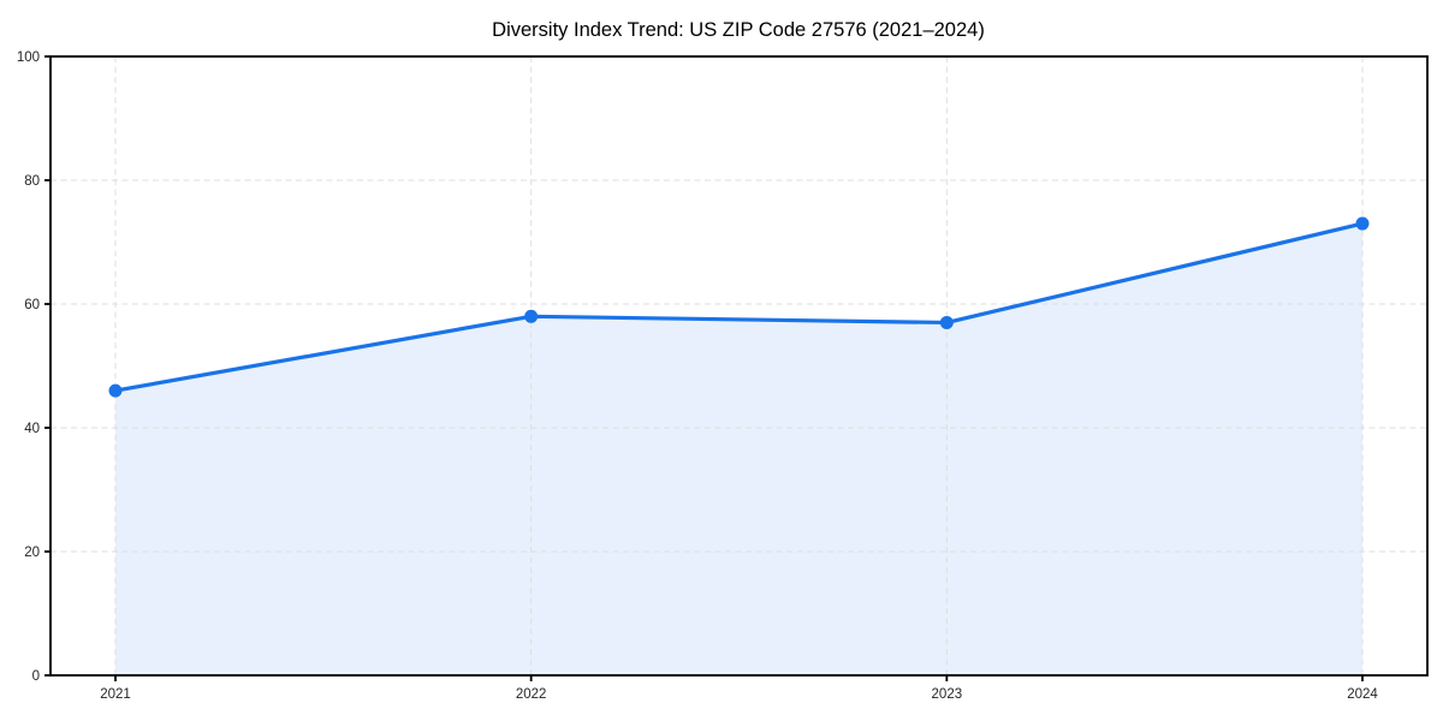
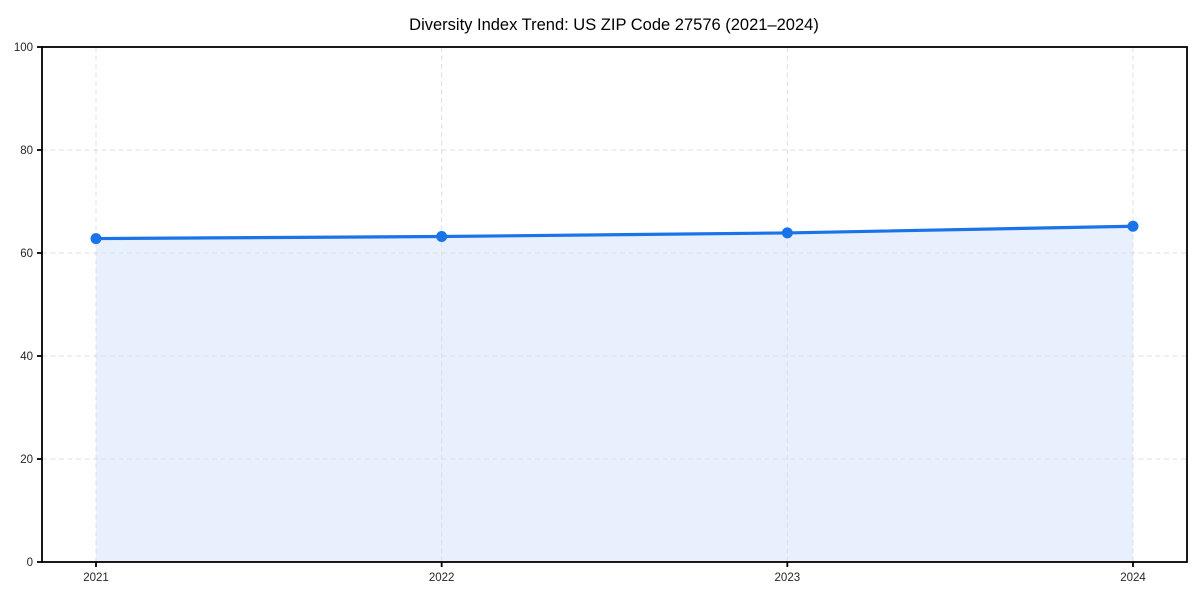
2021: 46 -> 63
2022: 58 -> 63
2023: 57 -> 64
2024: 73 -> 65
